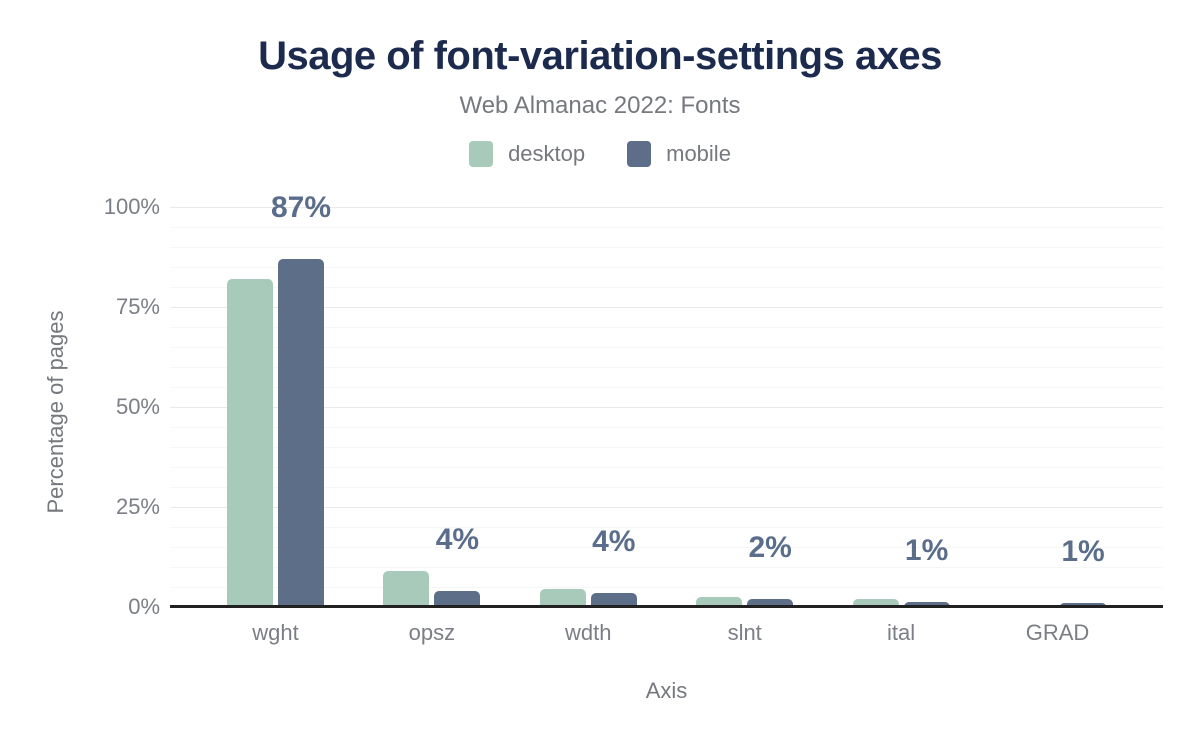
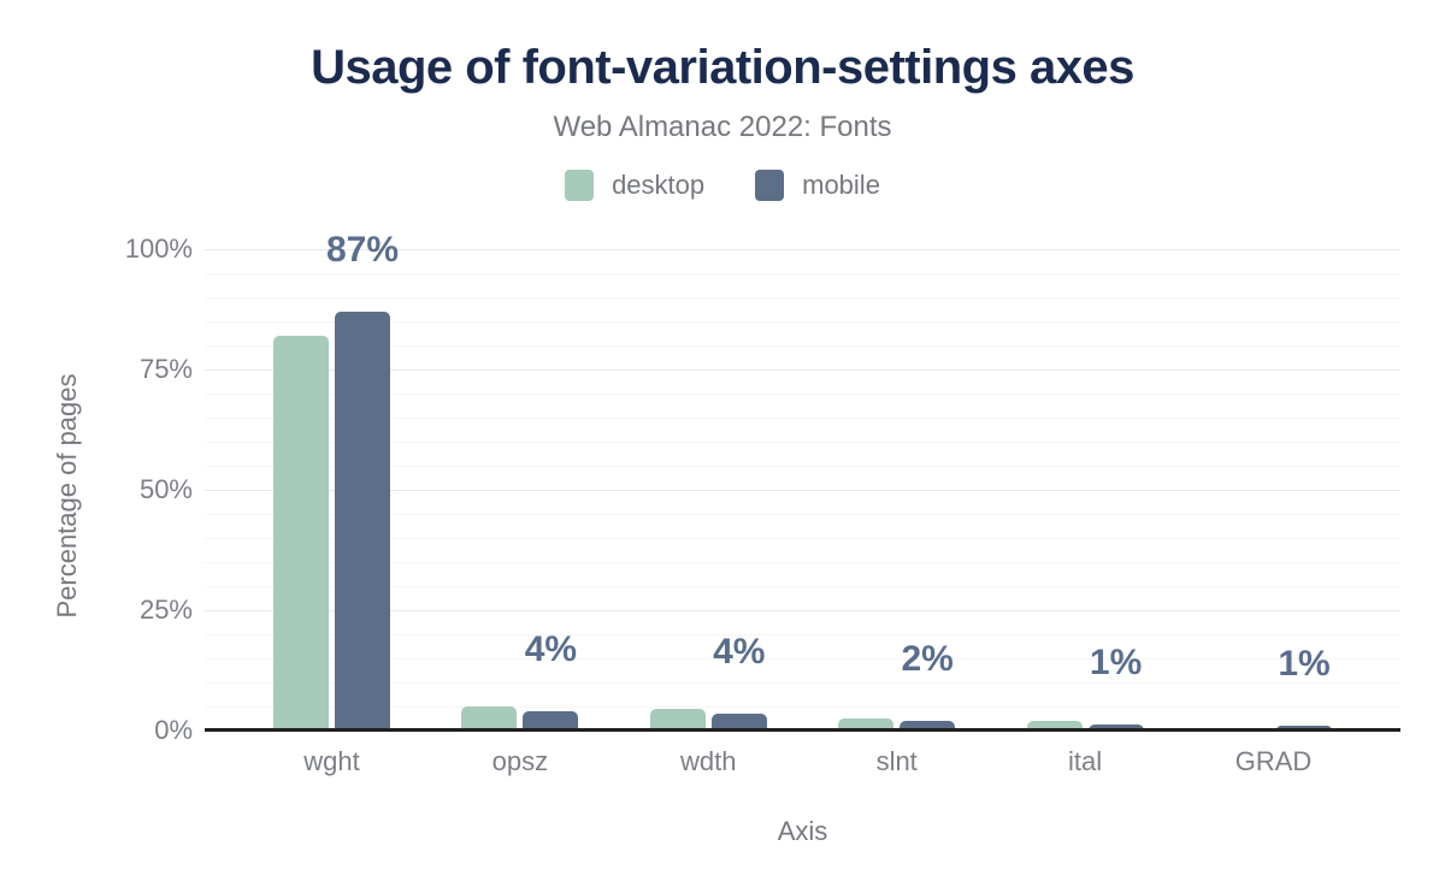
desktop/opsz: 9% -> 5%
